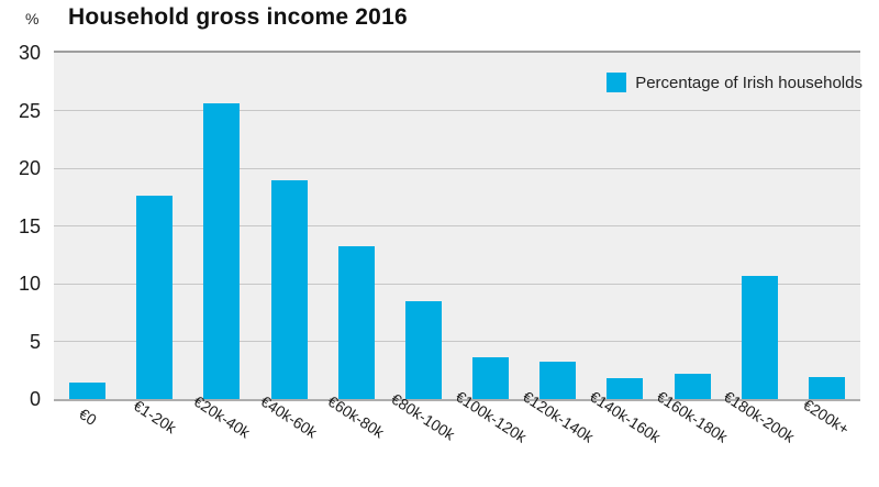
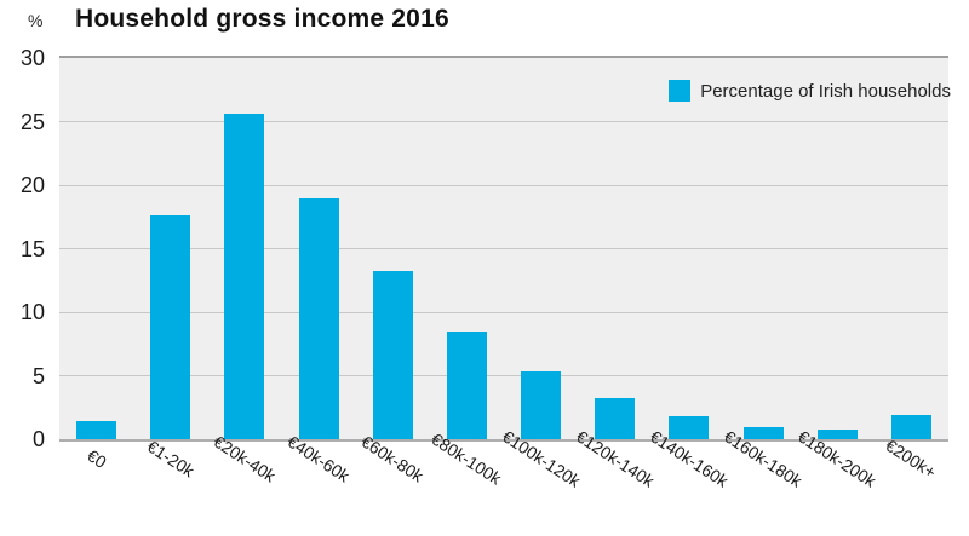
€100k-120k: 3.6 -> 5.3
€160k-180k: 2.2 -> 1.0
€180k-200k: 10.7 -> 0.8
